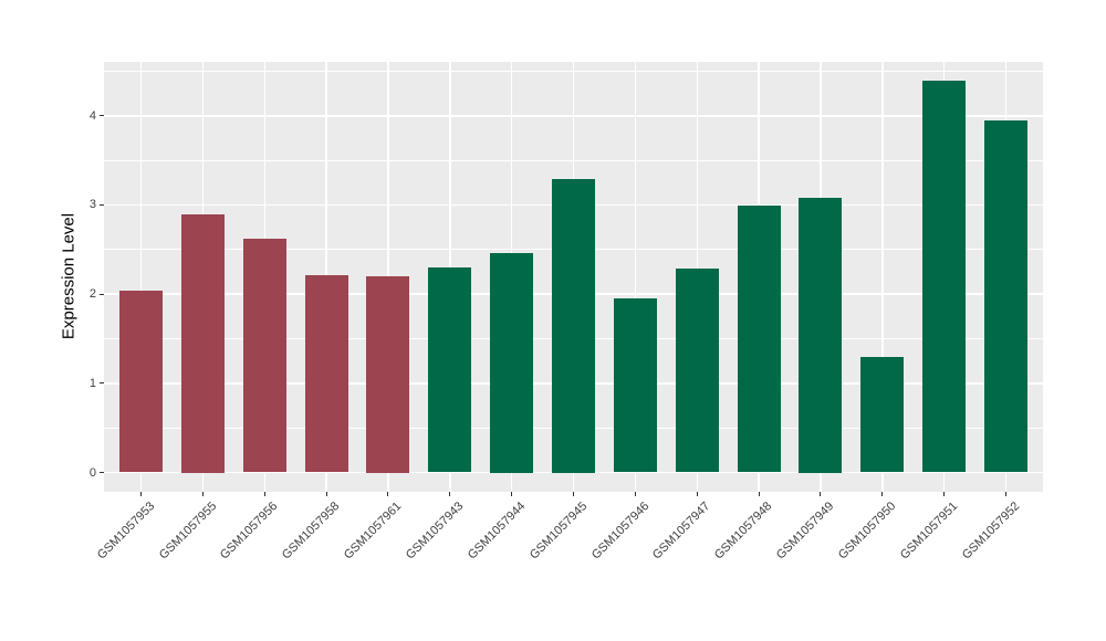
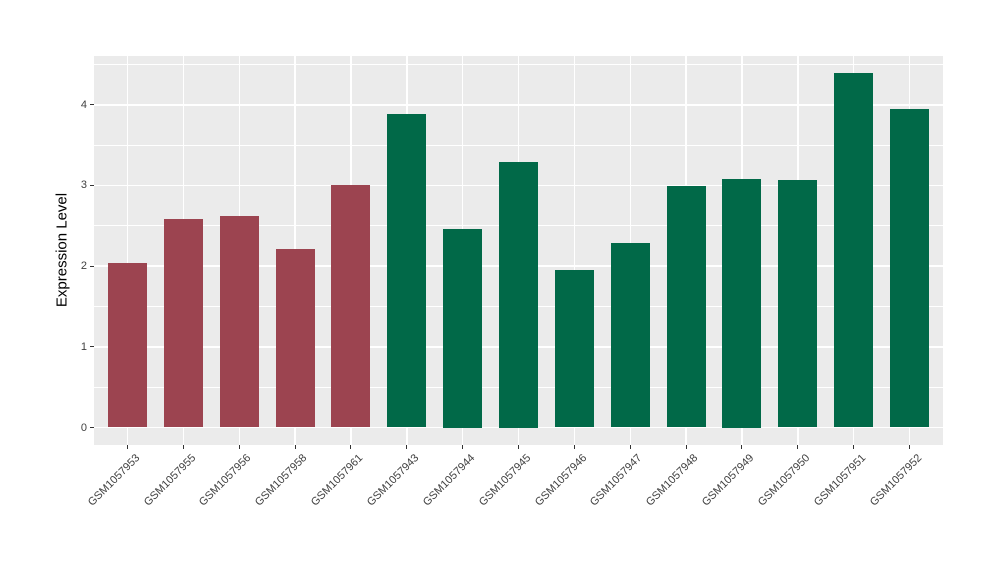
GSM1057955: 2.9 -> 2.6
GSM1057961: 2.2 -> 3.0
GSM1057943: 2.3 -> 3.9
GSM1057950: 1.3 -> 3.1
